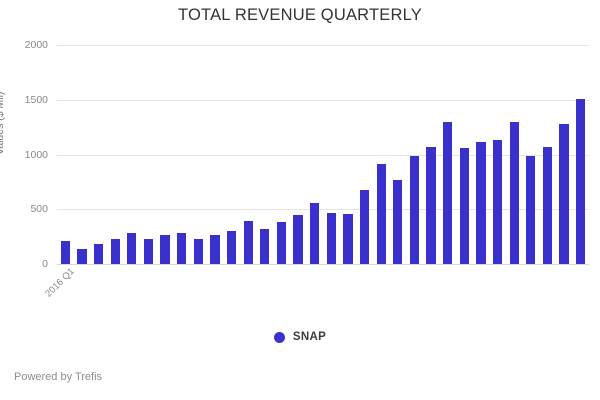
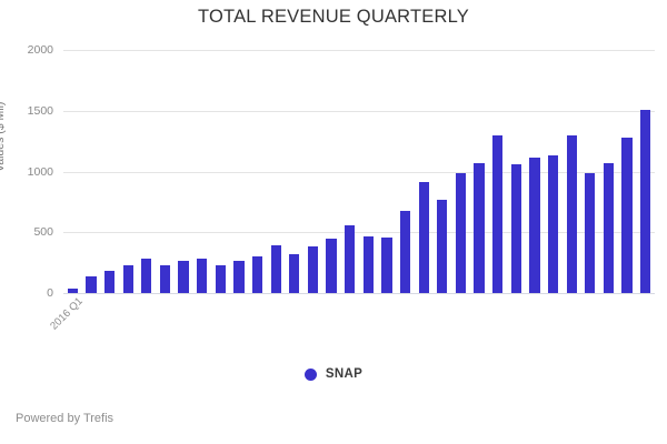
2016 Q1: 210 -> 40
